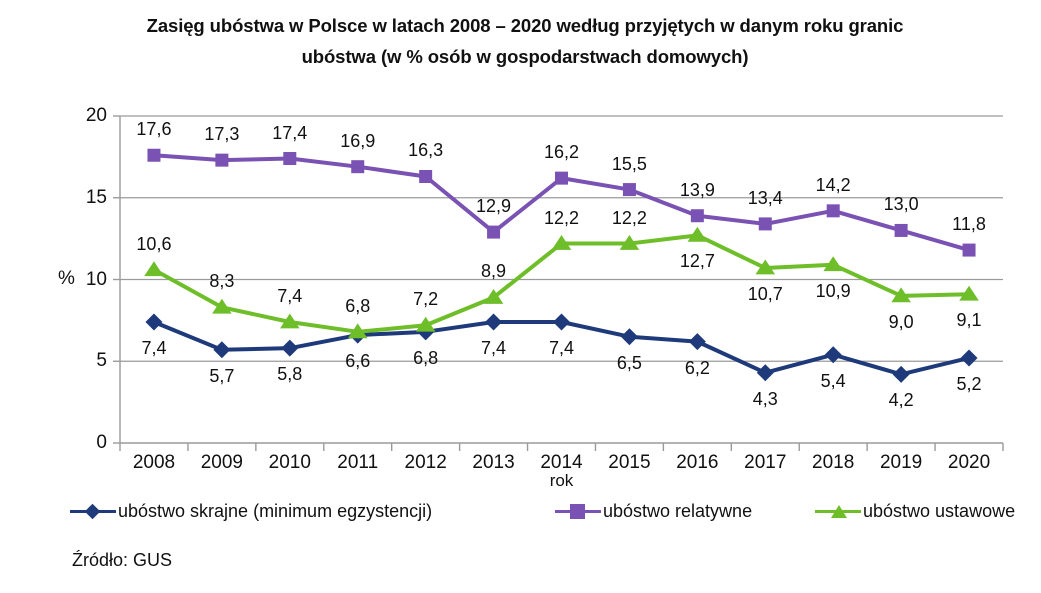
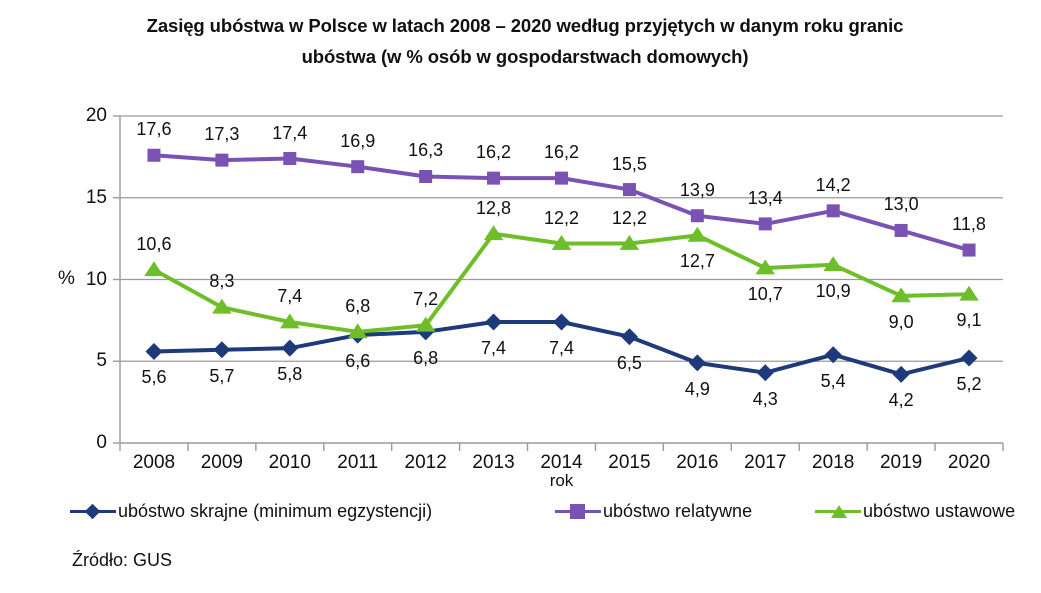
ubóstwo skrajne (minimum egzystencji)/2008: 7,4 -> 5,6
ubóstwo relatywne/2013: 12,9 -> 16,2
ubóstwo ustawowe/2013: 8,9 -> 12,8
ubóstwo skrajne (minimum egzystencji)/2016: 6,2 -> 4,9
